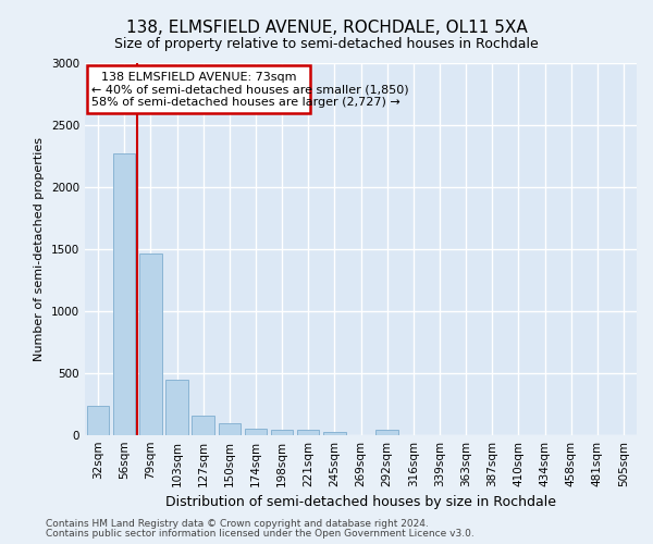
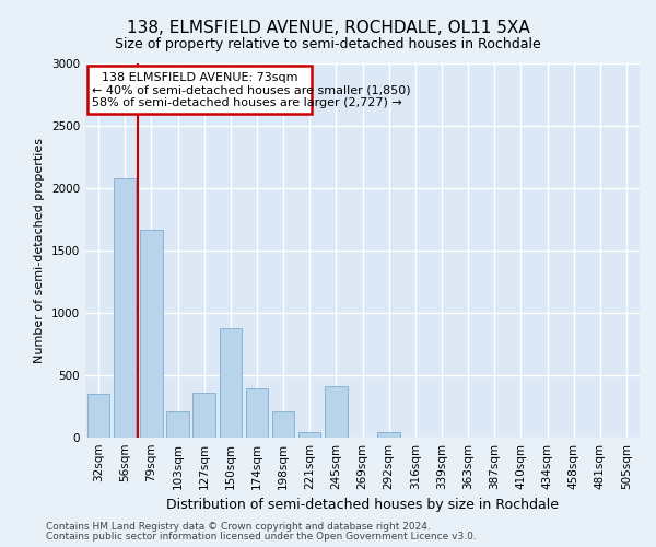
32sqm: 240 -> 350
56sqm: 2270 -> 2080
79sqm: 1460 -> 1660
103sqm: 450 -> 210
127sqm: 160 -> 360
150sqm: 100 -> 880
174sqm: 60 -> 390
198sqm: 40 -> 210
245sqm: 30 -> 410
